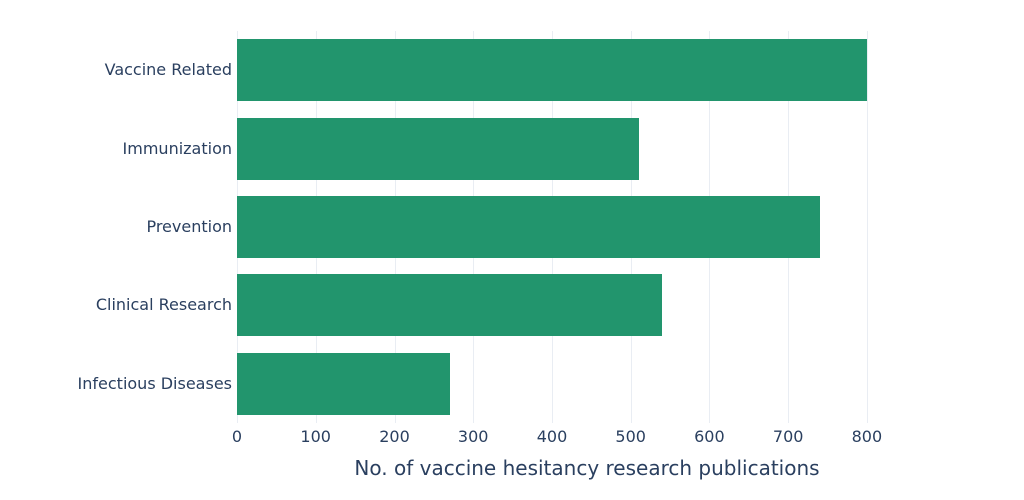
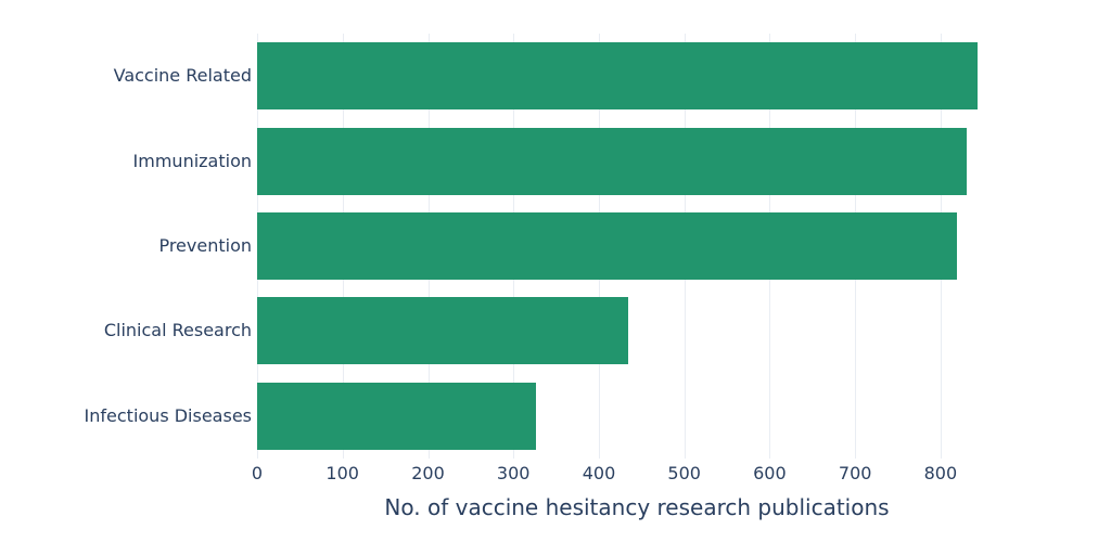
Vaccine Related: 800 -> 840
Immunization: 510 -> 830
Prevention: 740 -> 820
Clinical Research: 540 -> 430
Infectious Diseases: 270 -> 330
